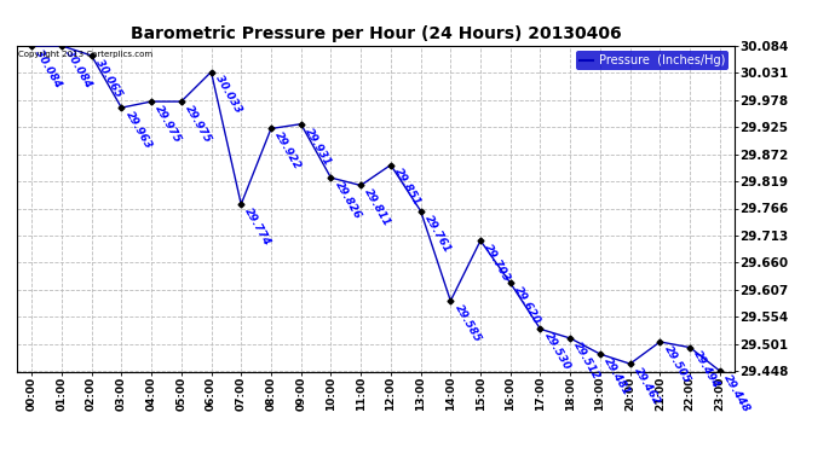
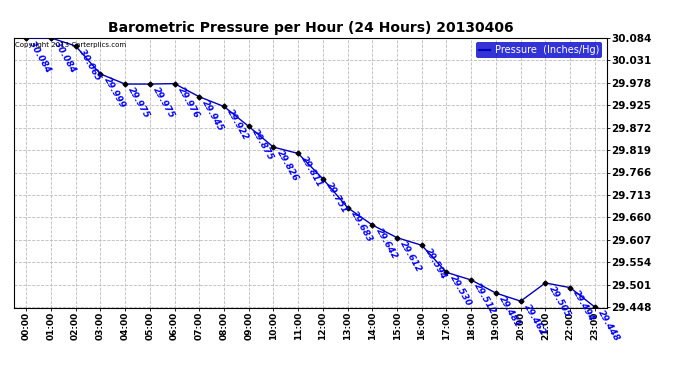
03:00: 29.963 -> 29.999
06:00: 30.033 -> 29.976
07:00: 29.774 -> 29.945
09:00: 29.931 -> 29.875
12:00: 29.851 -> 29.751
13:00: 29.761 -> 29.683
14:00: 29.585 -> 29.642
15:00: 29.703 -> 29.612
16:00: 29.620 -> 29.594
